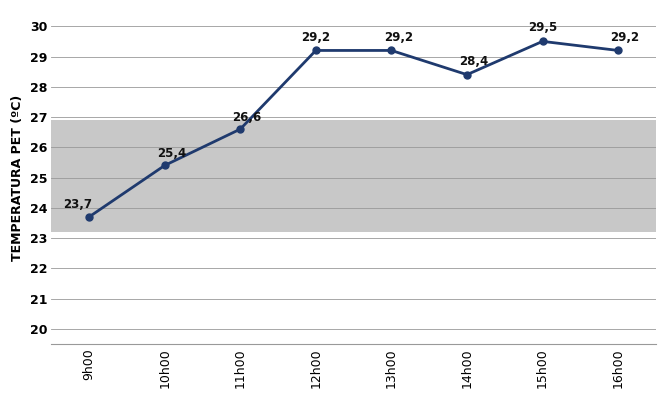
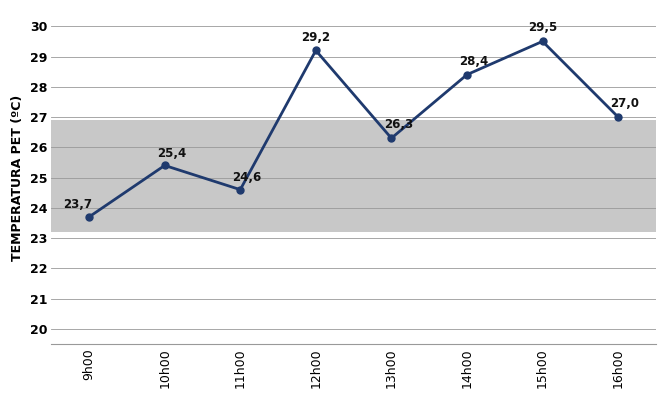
11h00: 26,6 -> 24,6
13h00: 29,2 -> 26,3
16h00: 29,2 -> 27,0
